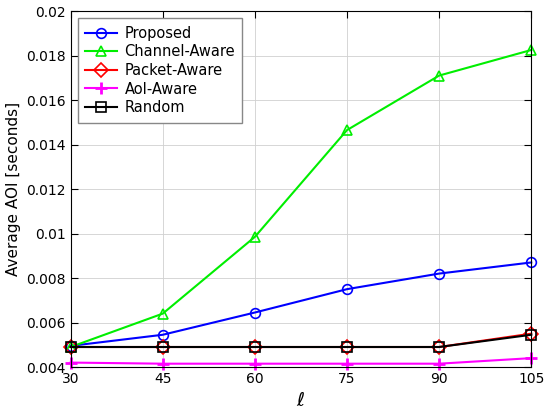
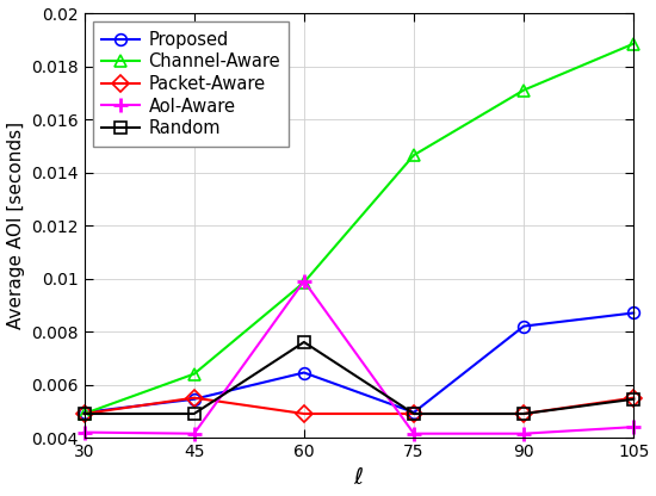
Packet-Aware/45: 0.0049 -> 0.0055
AoI-Aware/60: 0.00415 -> 0.00990
Random/60: 0.00490 -> 0.00760
Proposed/75: 0.00750 -> 0.00495
Channel-Aware/105: 0.01825 -> 0.01885
